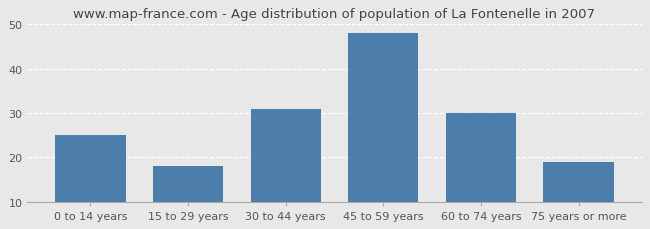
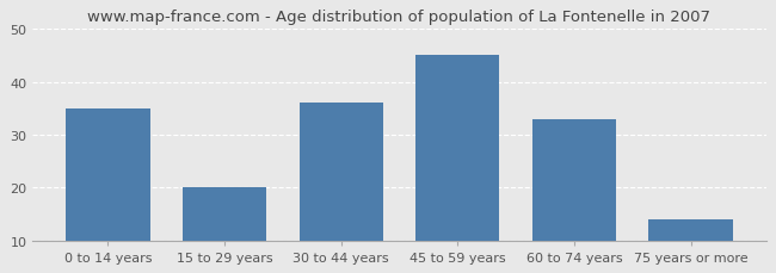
0 to 14 years: 25 -> 35
15 to 29 years: 18 -> 20
30 to 44 years: 31 -> 36
45 to 59 years: 48 -> 45
60 to 74 years: 30 -> 33
75 years or more: 19 -> 14
